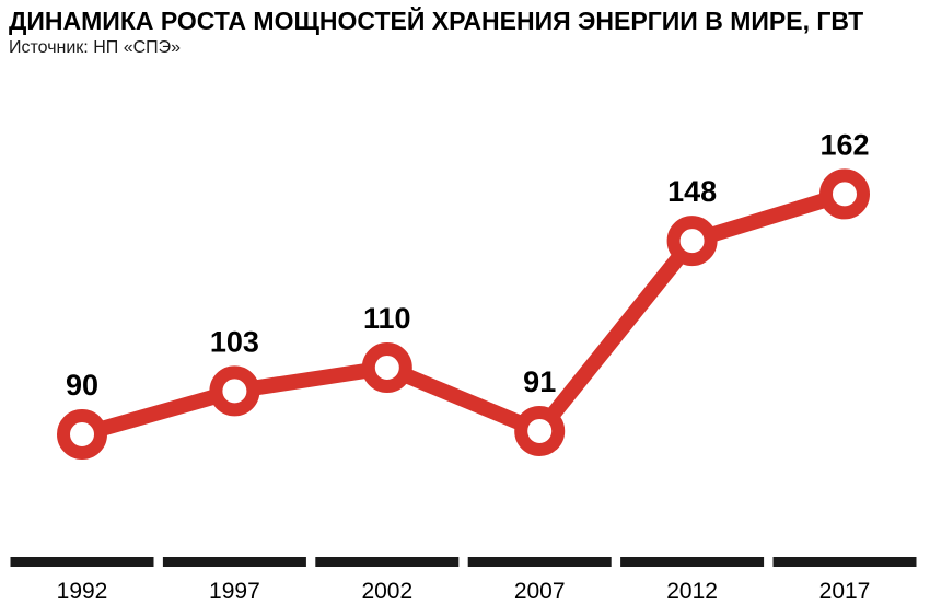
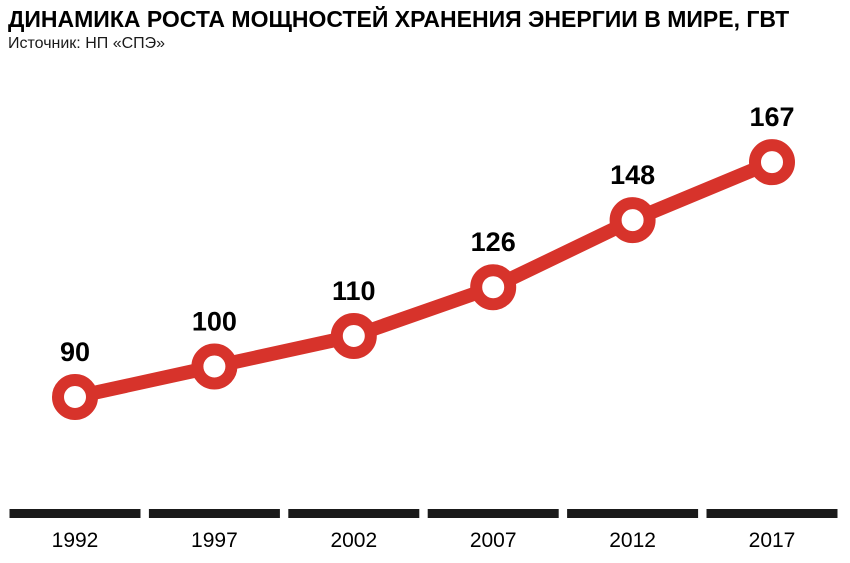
1997: 103 -> 100
2007: 91 -> 126
2017: 162 -> 167
